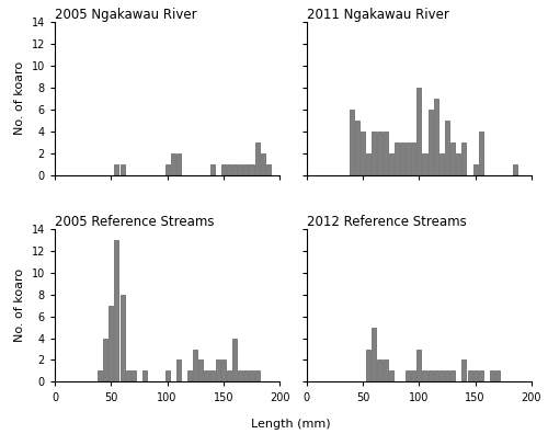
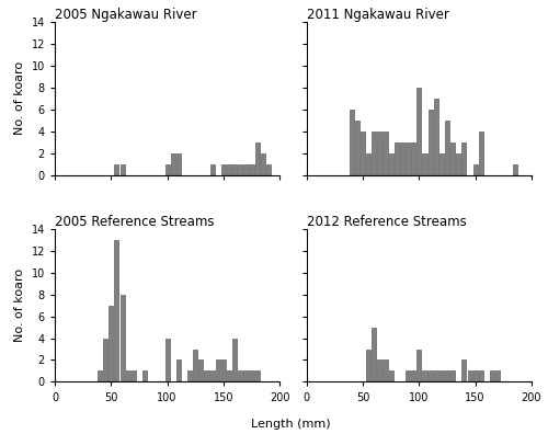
2005 Reference Streams/100: 1 -> 4
